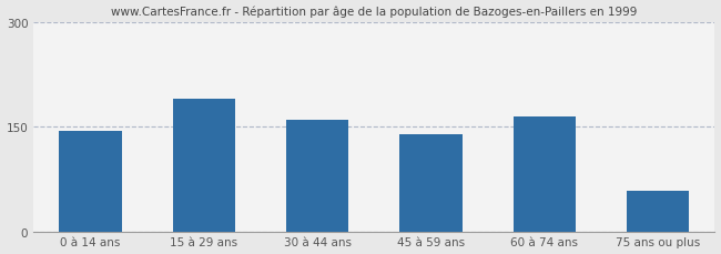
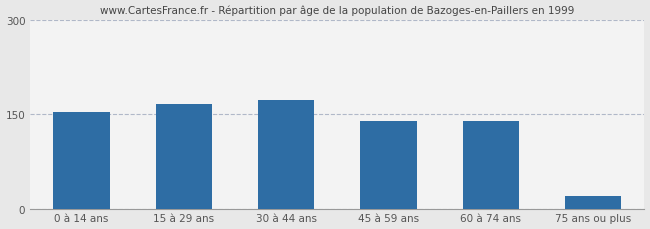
0 à 14 ans: 144 -> 153
15 à 29 ans: 190 -> 167
30 à 44 ans: 160 -> 173
60 à 74 ans: 164 -> 140
75 ans ou plus: 58 -> 20
